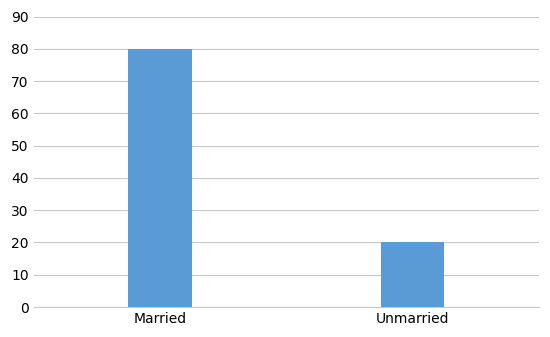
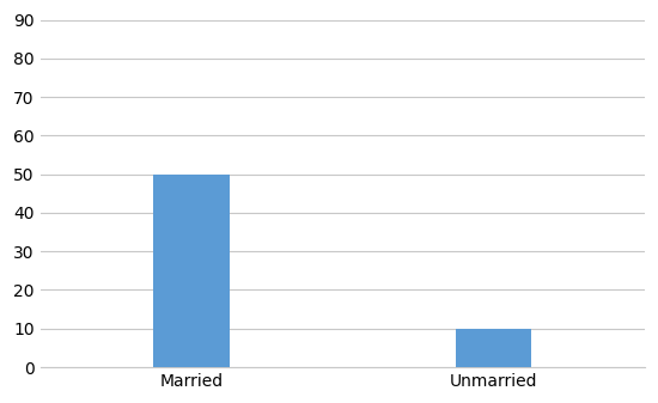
Married: 80 -> 50
Unmarried: 20 -> 10
